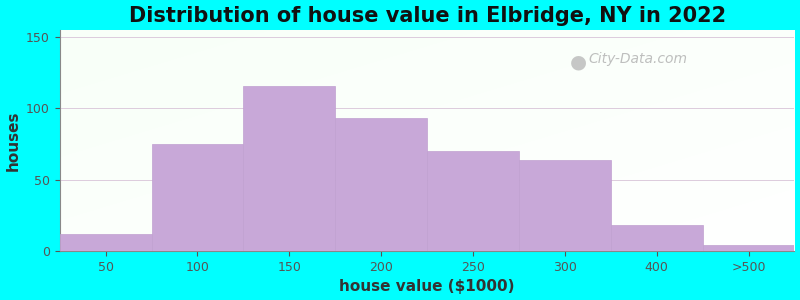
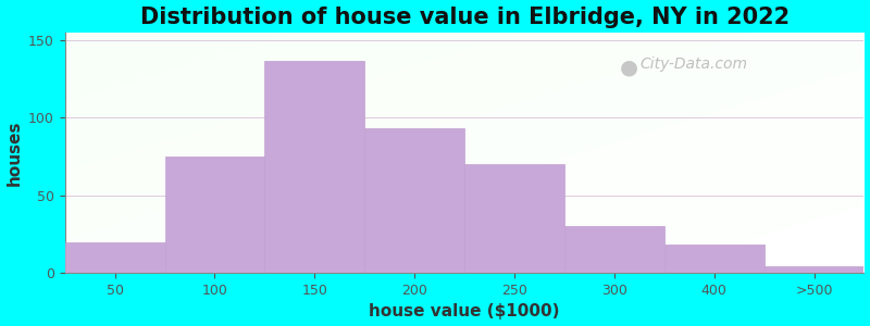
50: 12 -> 20
150: 116 -> 137
300: 64 -> 30
